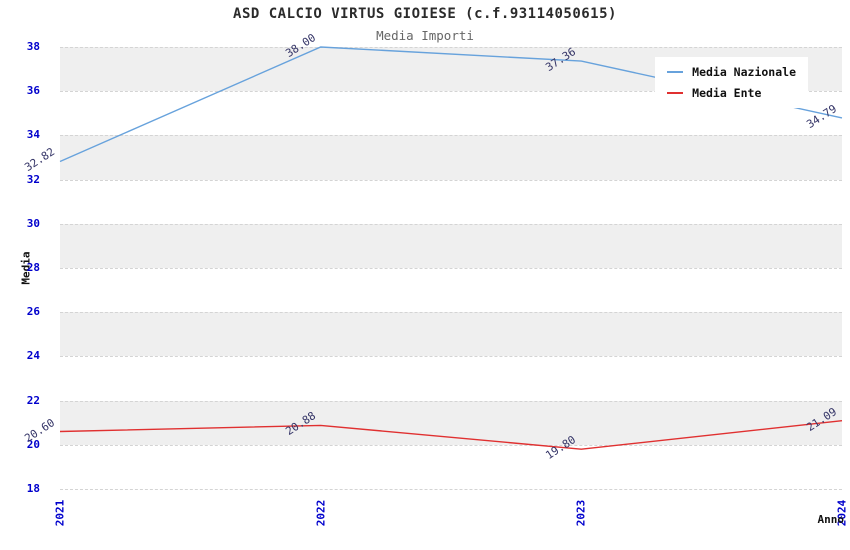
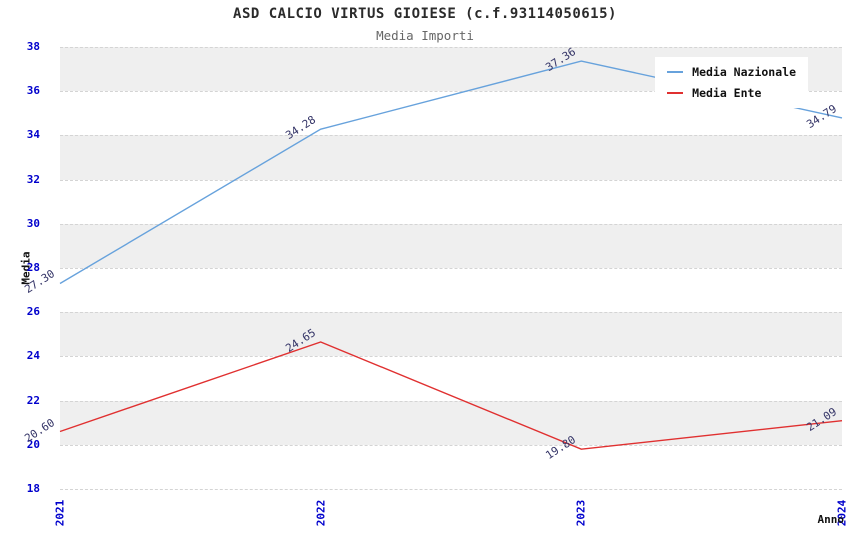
Media Nazionale/2021: 32.82 -> 27.30
Media Nazionale/2022: 38.00 -> 34.28
Media Ente/2022: 20.88 -> 24.65
